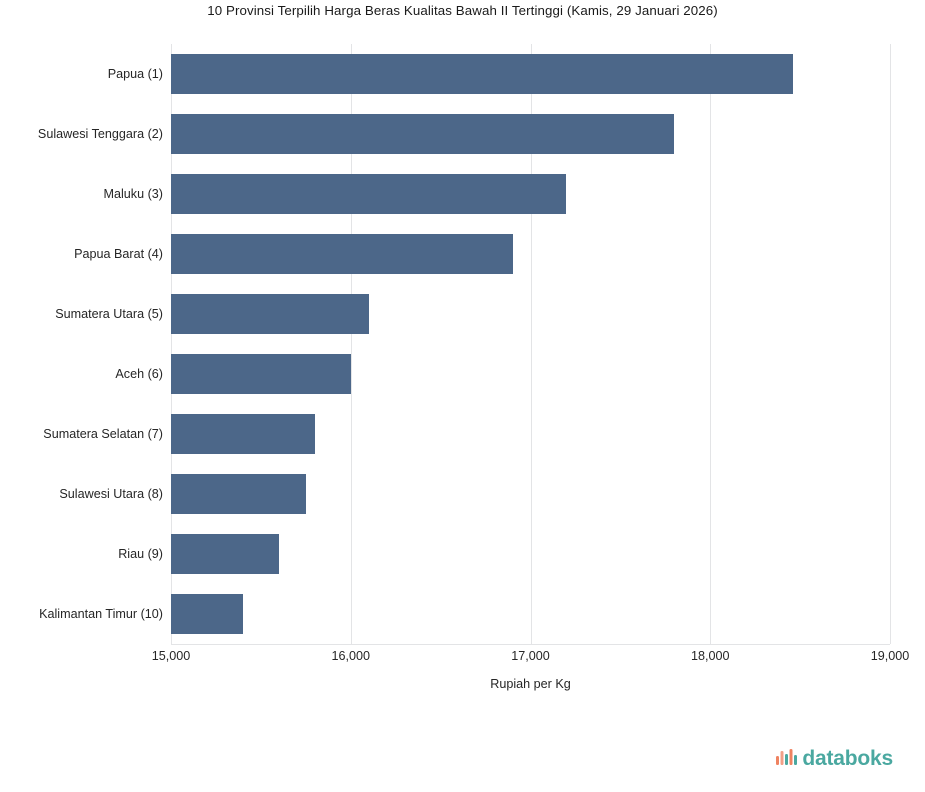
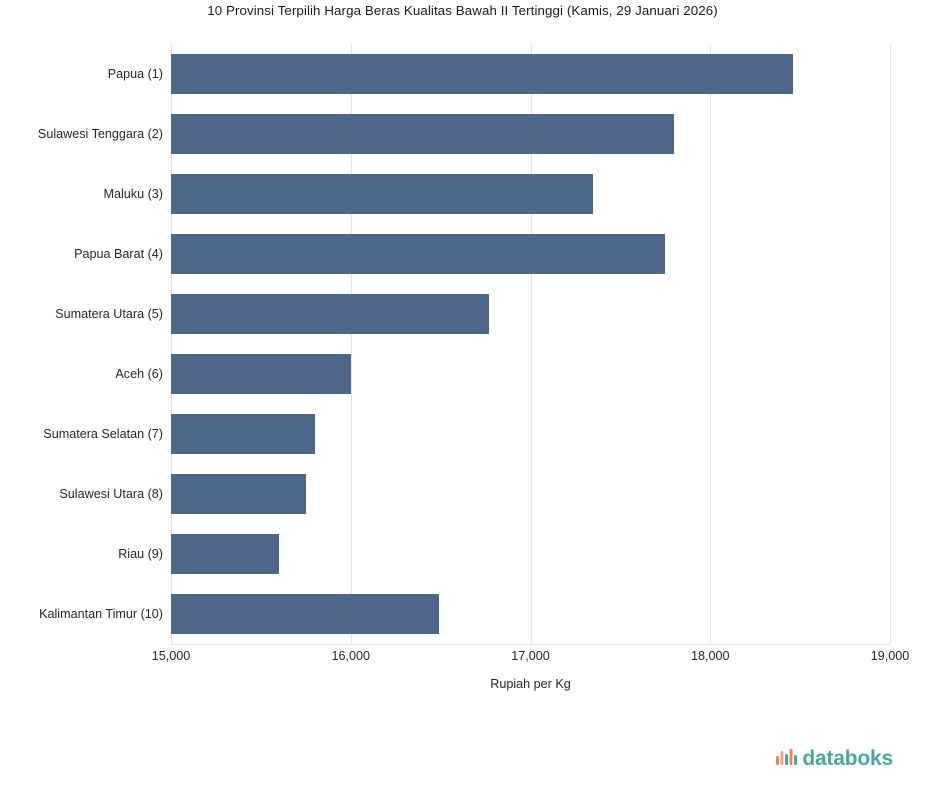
Maluku (3): 17200 -> 17350
Papua Barat (4): 16900 -> 17750
Sumatera Utara (5): 16100 -> 16770
Kalimantan Timur (10): 15400 -> 16490
